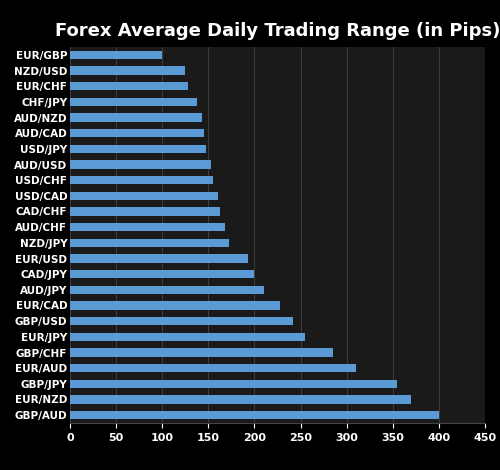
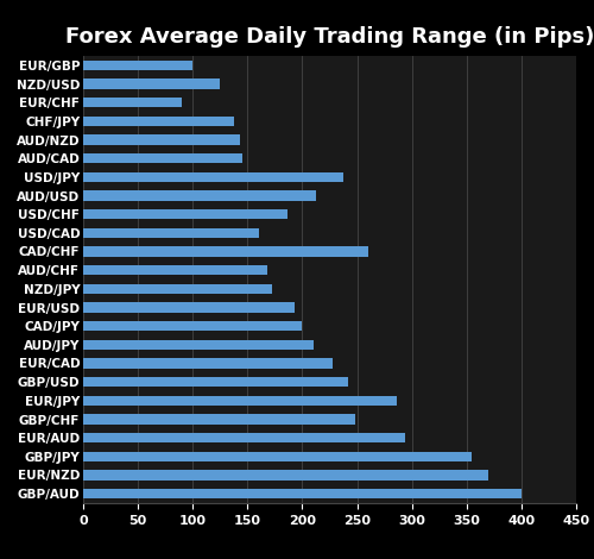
EUR/CHF: 128 -> 90
USD/JPY: 148 -> 238
AUD/USD: 153 -> 212
USD/CHF: 155 -> 186
CAD/CHF: 163 -> 260
EUR/JPY: 255 -> 286
GBP/CHF: 285 -> 248
EUR/AUD: 310 -> 294
